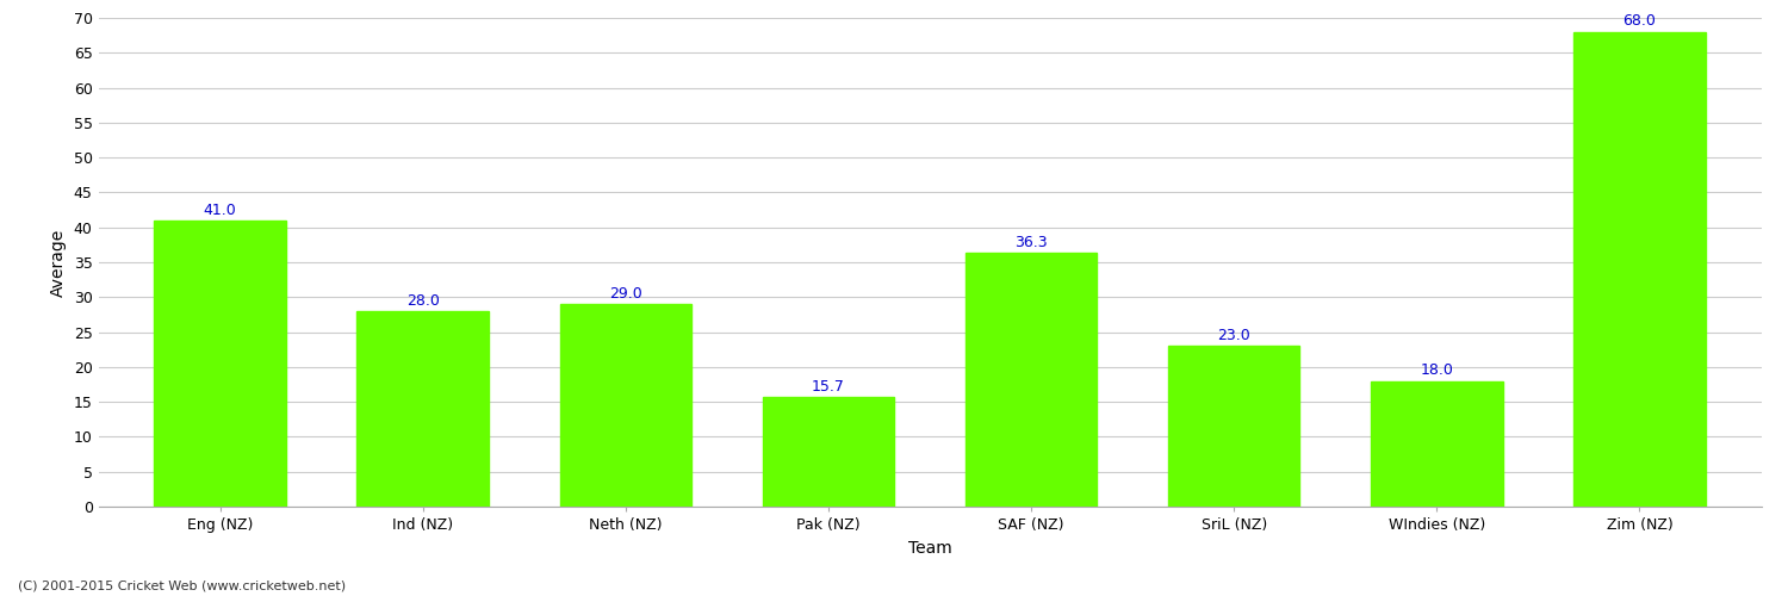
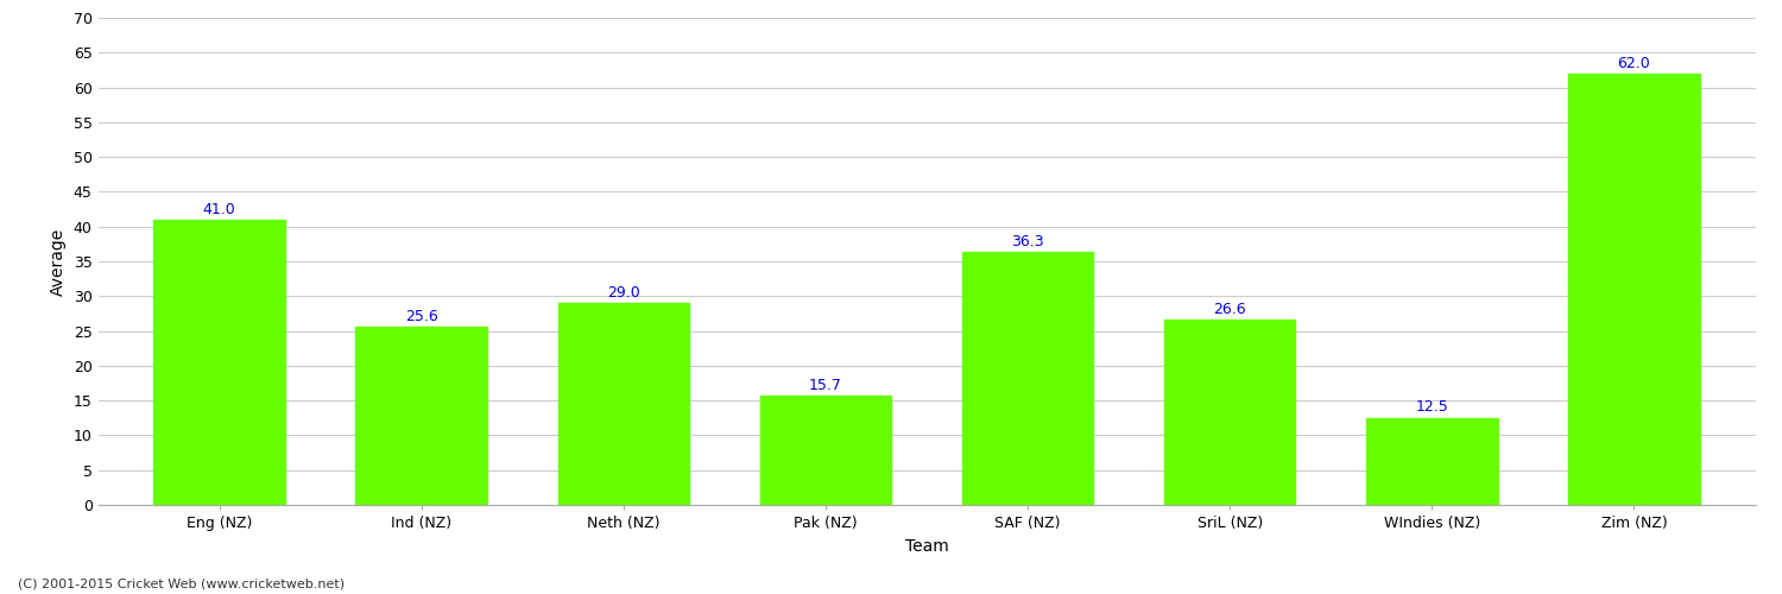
Ind (NZ): 28.0 -> 25.6
SriL (NZ): 23.0 -> 26.6
WIndies (NZ): 18.0 -> 12.5
Zim (NZ): 68.0 -> 62.0
